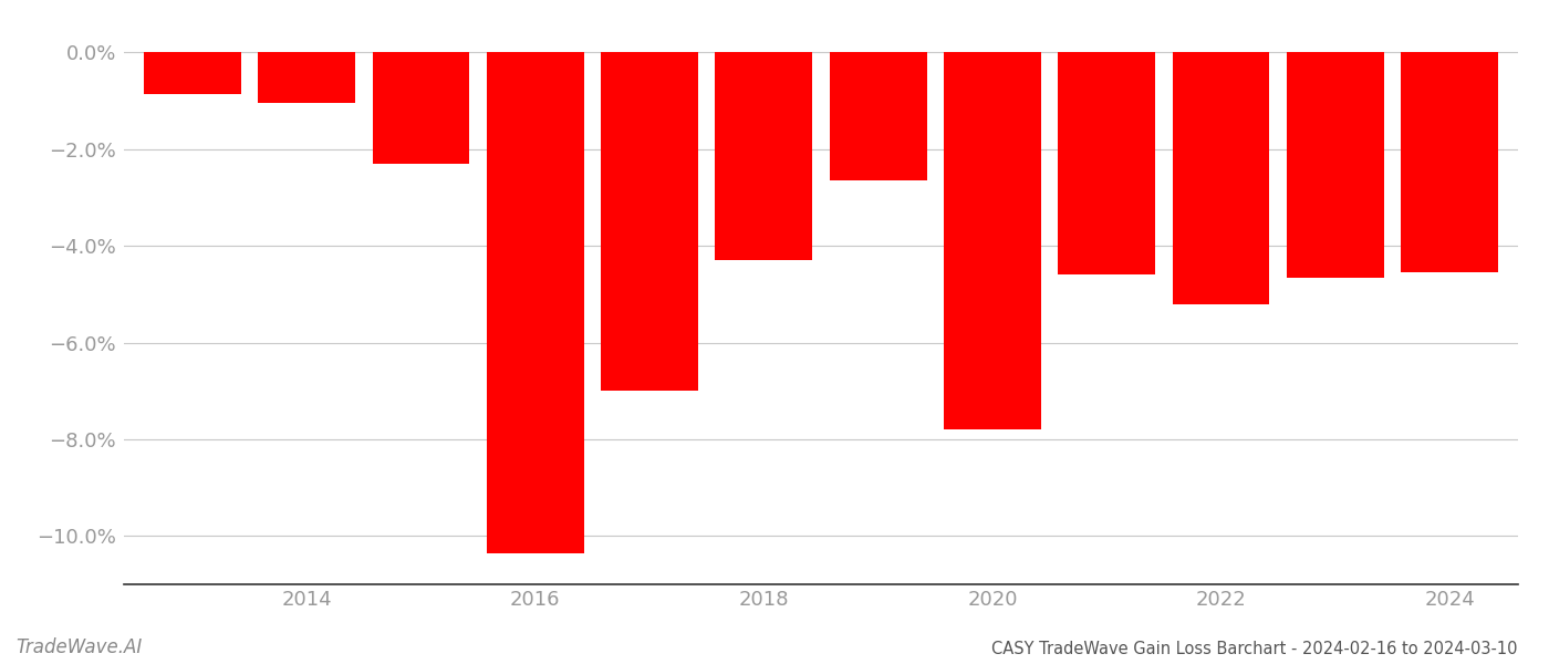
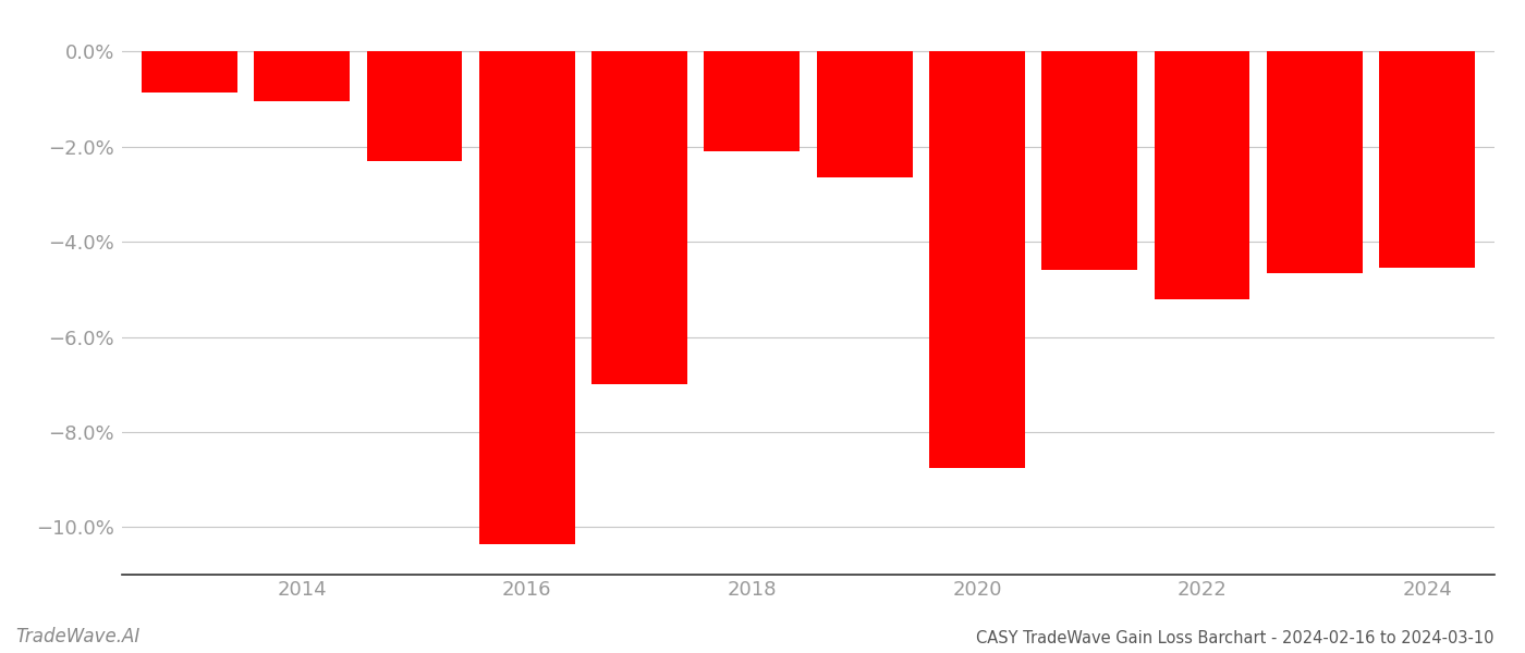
2018: -4.30% -> -2.10%
2020: -7.80% -> -8.75%
